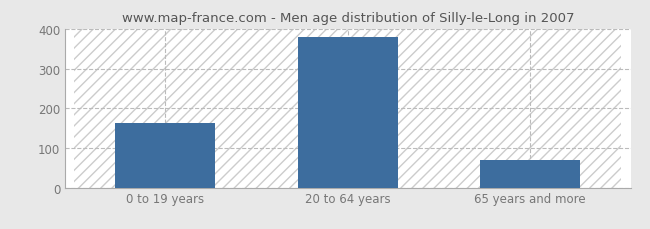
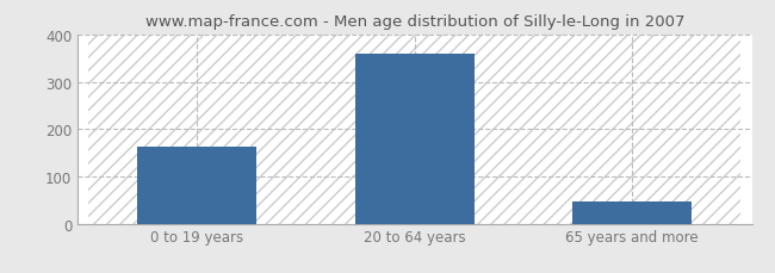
20 to 64 years: 380 -> 360
65 years and more: 70 -> 48
